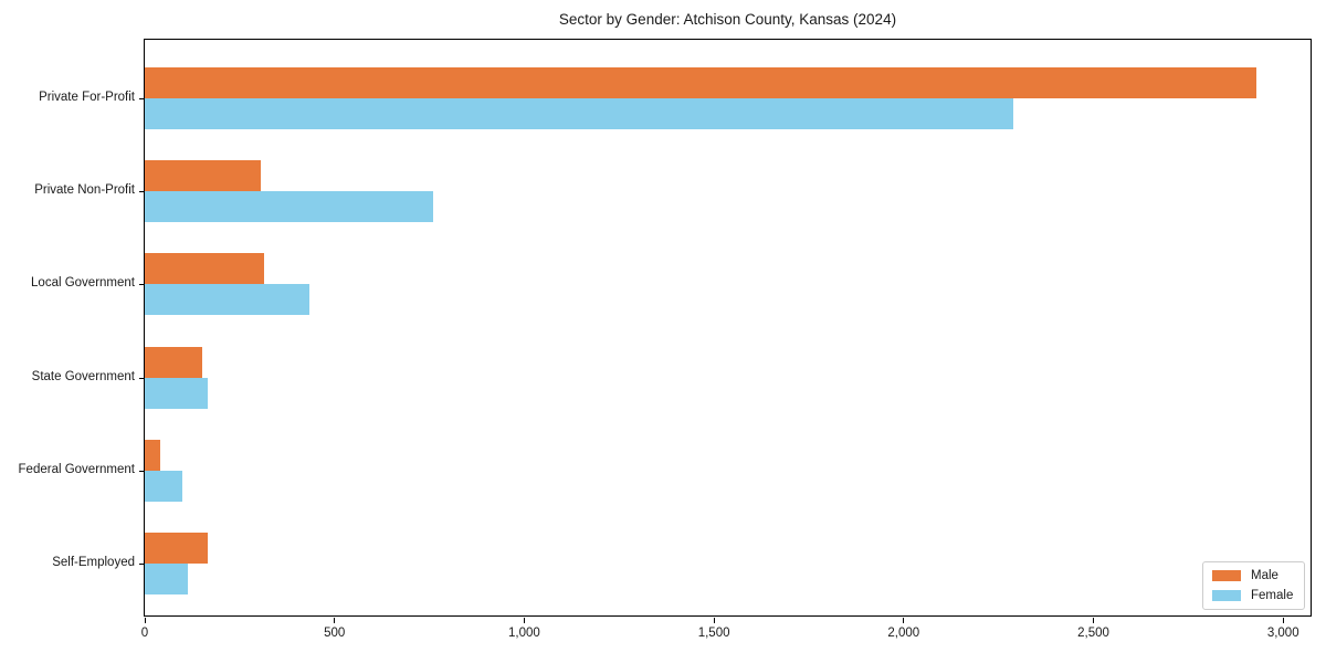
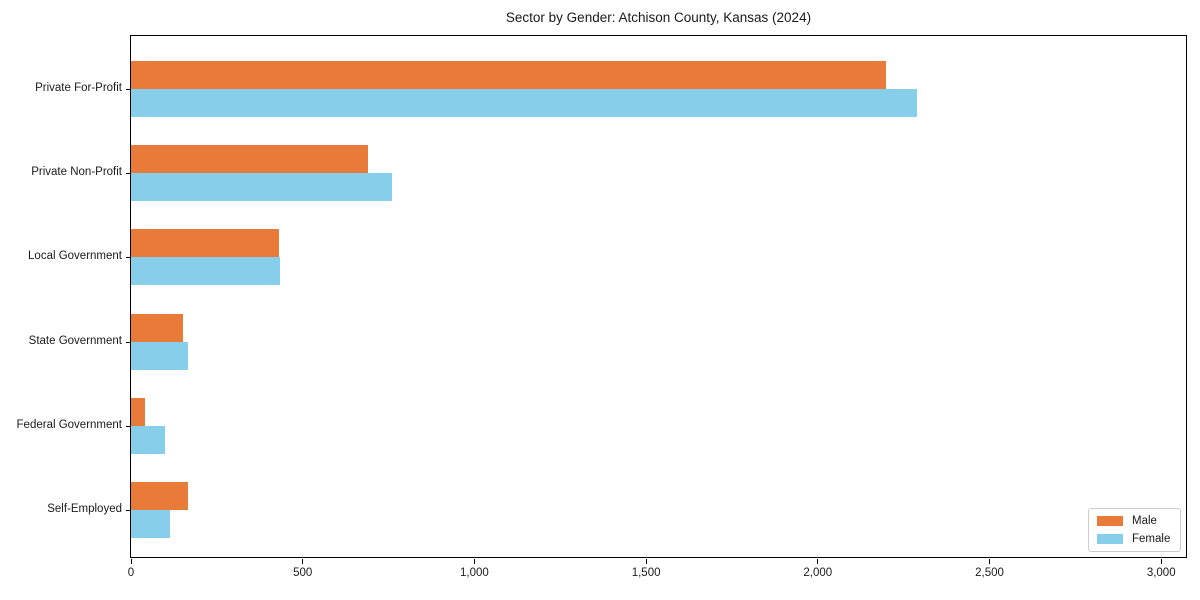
Male/Private For-Profit: 2930 -> 2200
Male/Private Non-Profit: 300 -> 690
Male/Local Government: 320 -> 430
